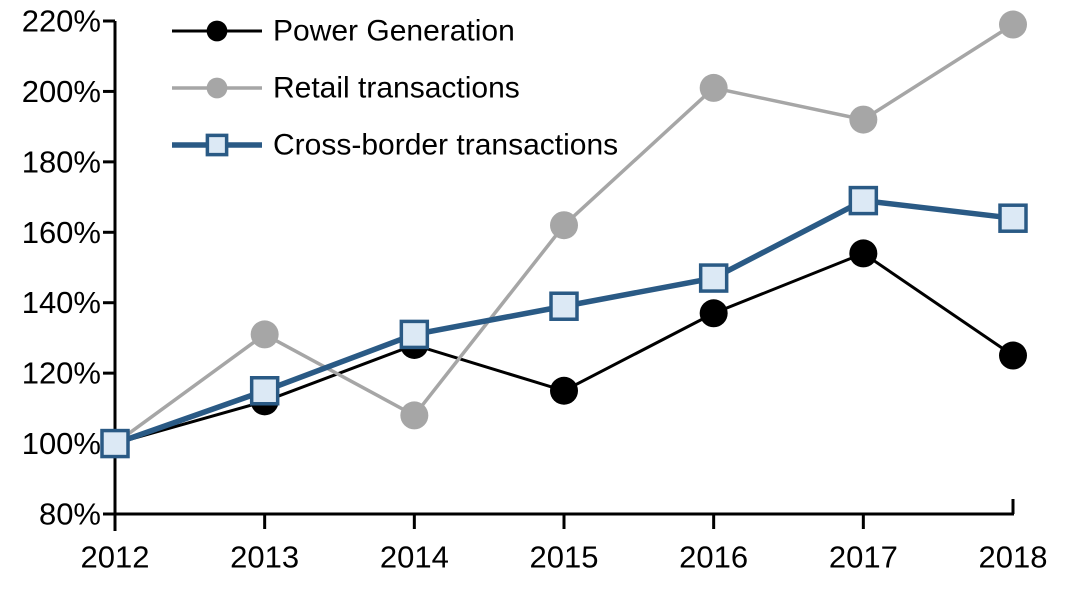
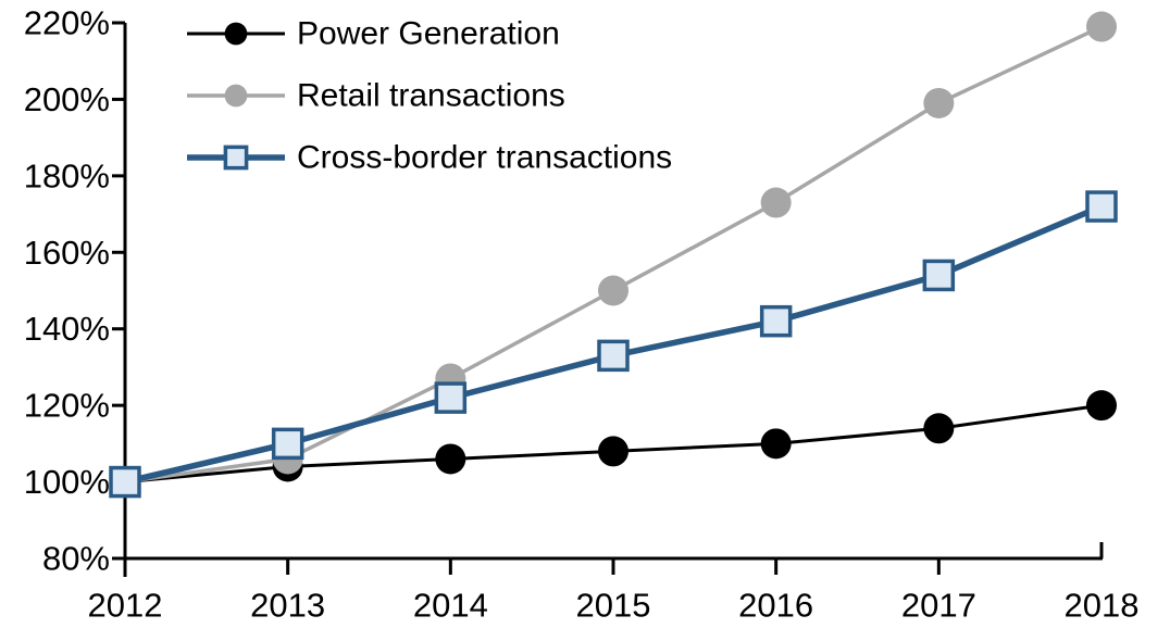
Power Generation/2013: 112% -> 104%
Retail transactions/2013: 131% -> 106%
Cross-border transactions/2013: 115% -> 110%
Power Generation/2014: 128% -> 106%
Retail transactions/2014: 108% -> 127%
Cross-border transactions/2014: 131% -> 122%
Power Generation/2015: 115% -> 108%
Retail transactions/2015: 162% -> 150%
Cross-border transactions/2015: 139% -> 133%
Power Generation/2016: 137% -> 110%
Retail transactions/2016: 201% -> 173%
Cross-border transactions/2016: 147% -> 142%
Power Generation/2017: 154% -> 114%
Retail transactions/2017: 192% -> 199%
Cross-border transactions/2017: 169% -> 154%
Power Generation/2018: 125% -> 120%
Cross-border transactions/2018: 164% -> 172%
